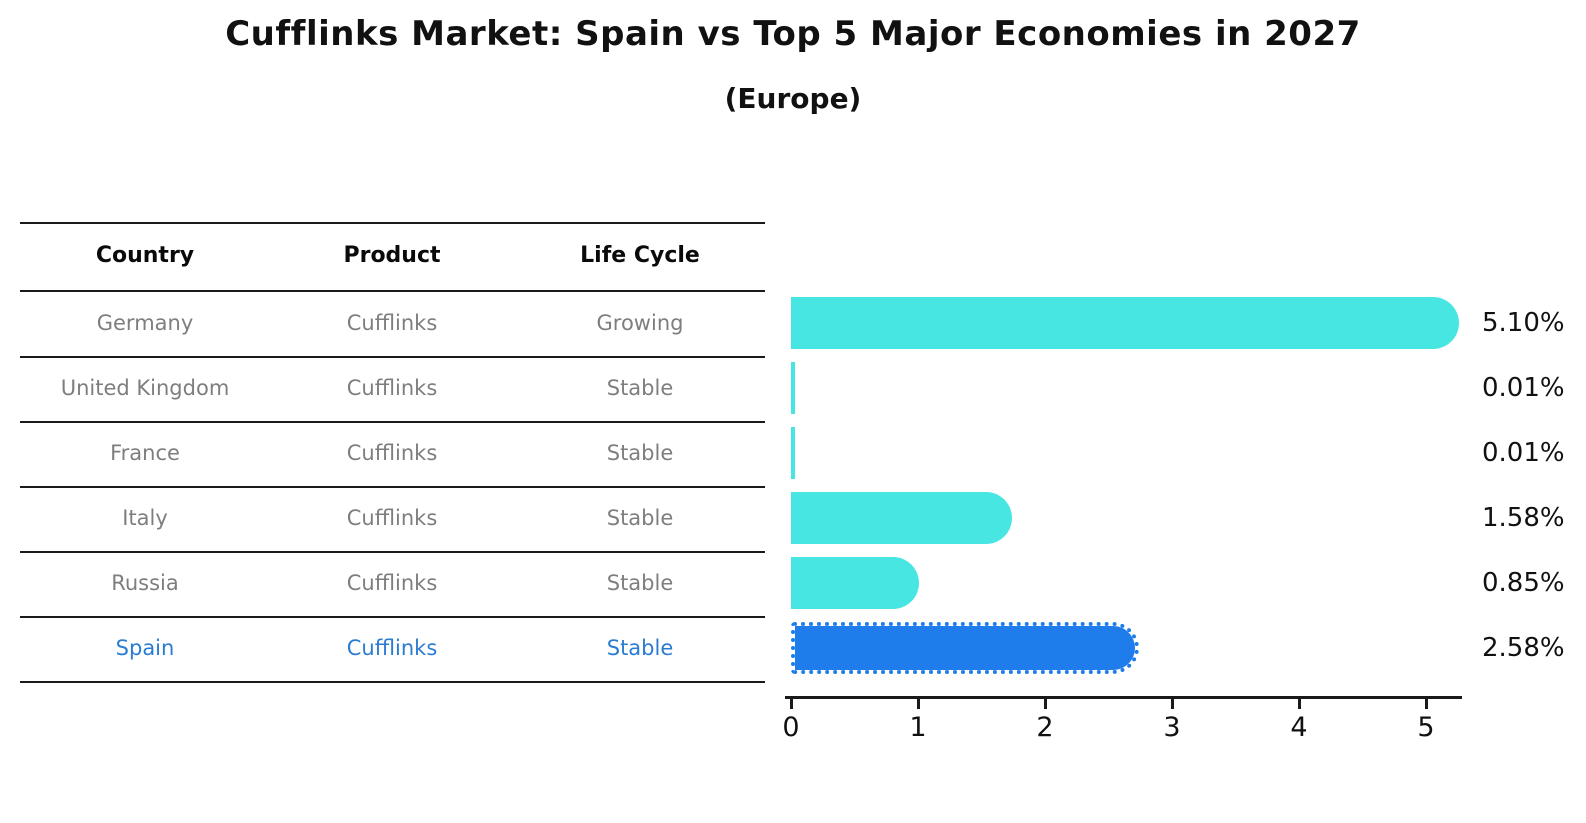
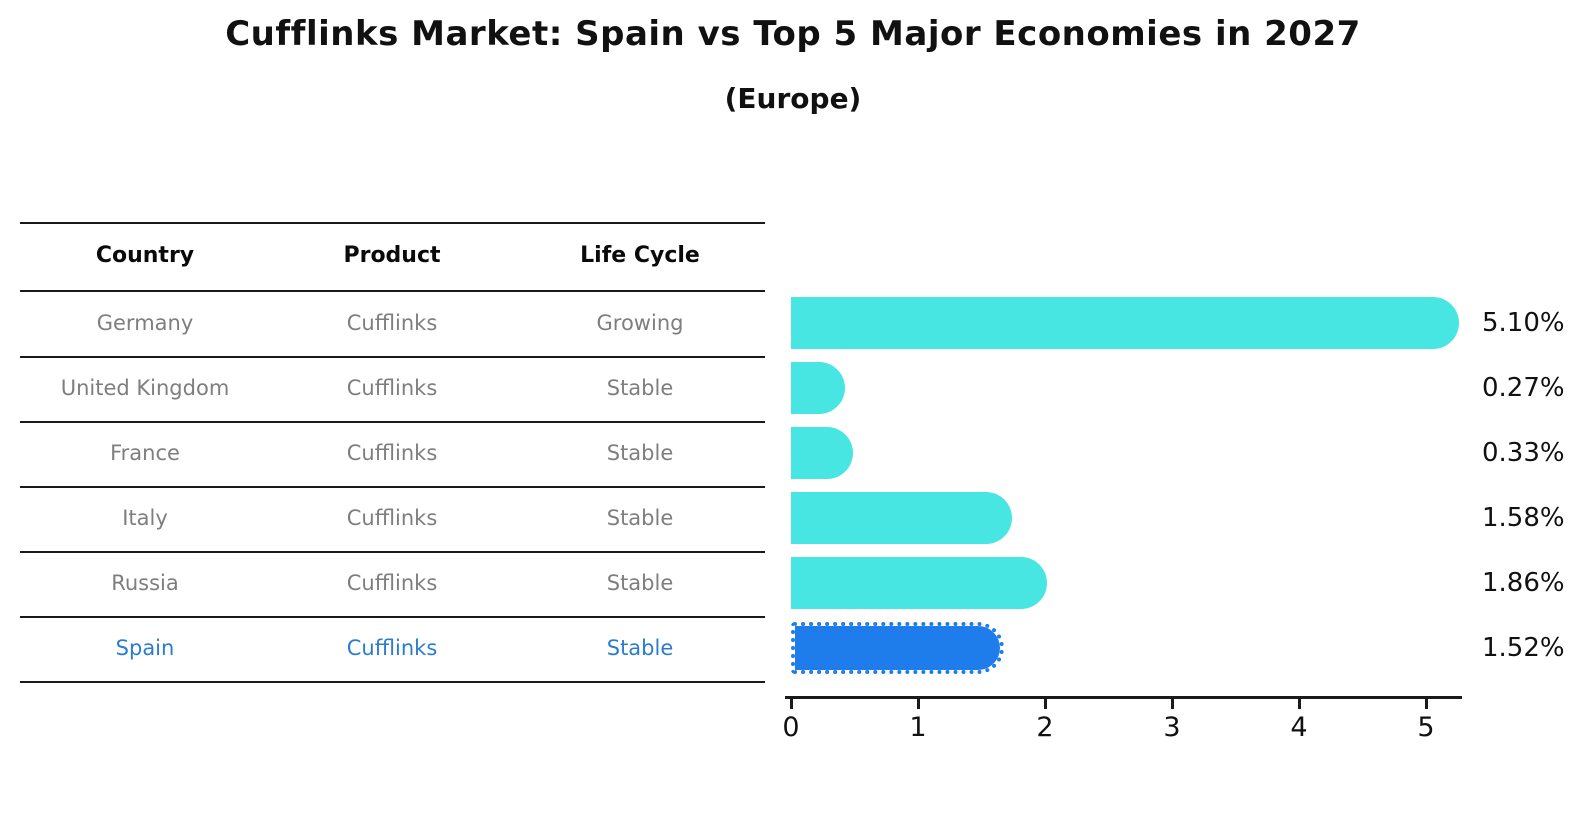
United Kingdom: 0.01% -> 0.27%
France: 0.01% -> 0.33%
Russia: 0.85% -> 1.86%
Spain: 2.58% -> 1.52%
